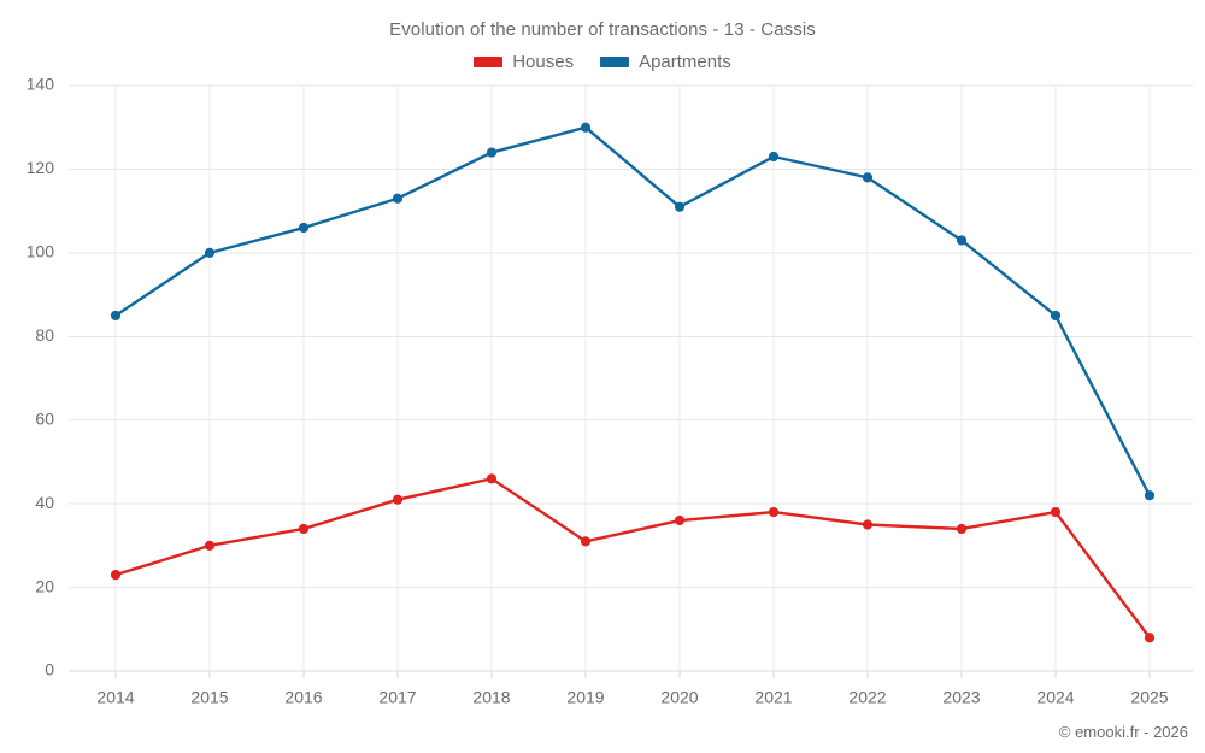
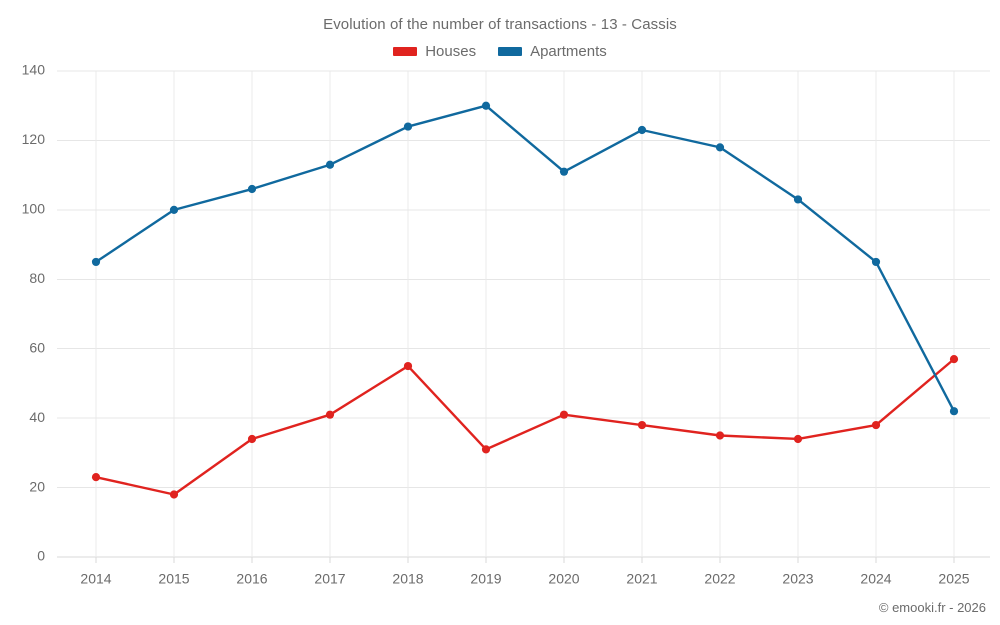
Houses/2015: 30 -> 18
Houses/2018: 46 -> 55
Houses/2020: 36 -> 41
Houses/2025: 8 -> 57
